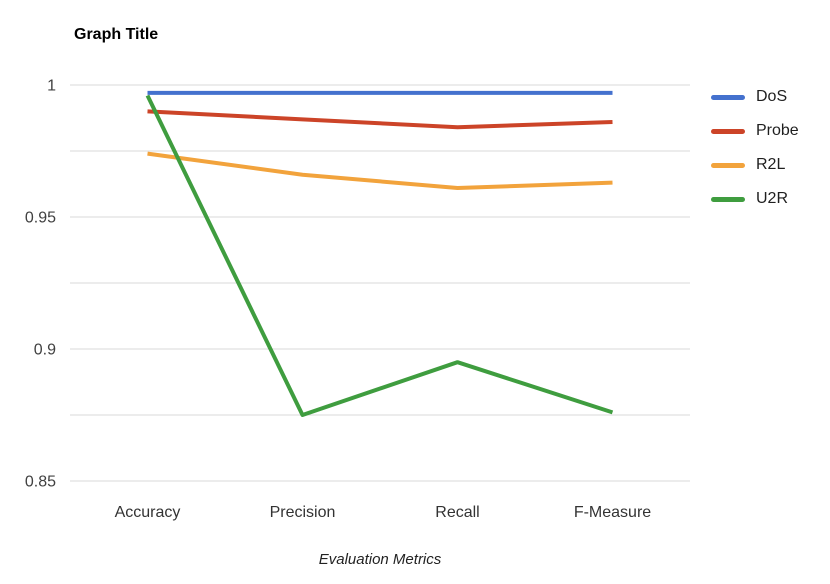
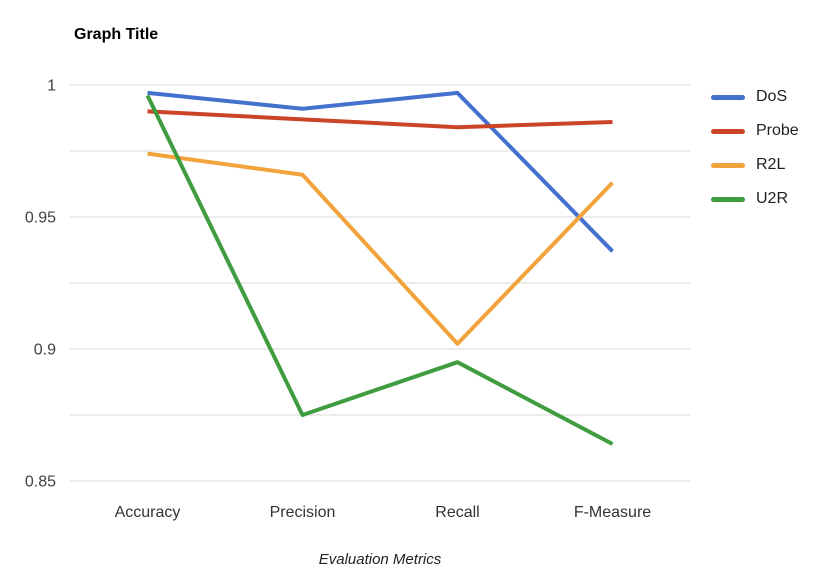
DoS/Precision: 0.997 -> 0.991
R2L/Recall: 0.961 -> 0.902
DoS/F-Measure: 0.997 -> 0.937
U2R/F-Measure: 0.876 -> 0.864
